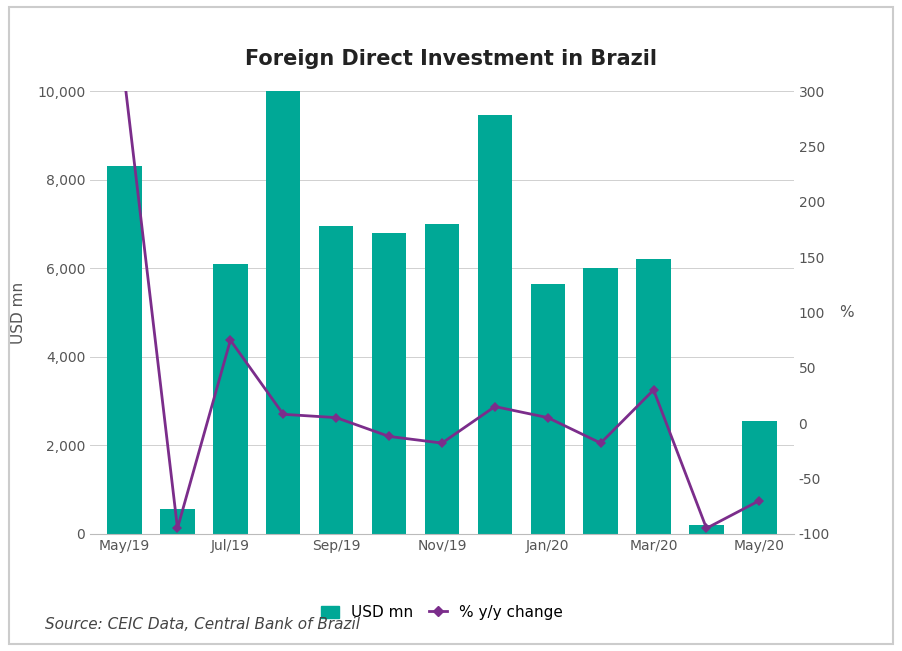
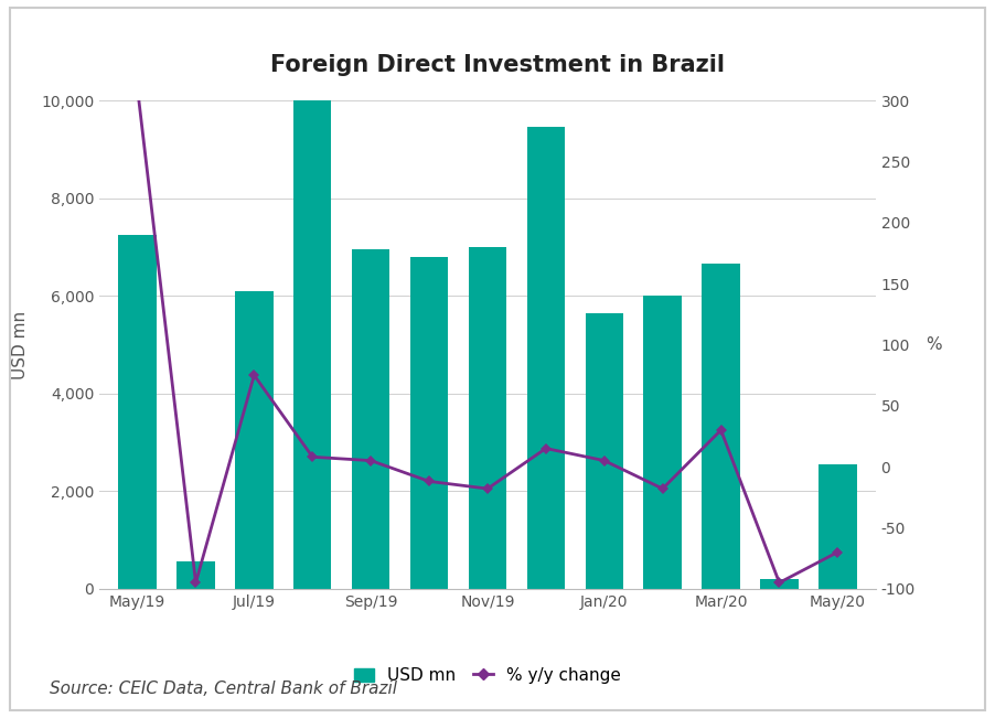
USD mn/May/19: 8,300 -> 7,250
USD mn/Mar/20: 6,200 -> 6,650
